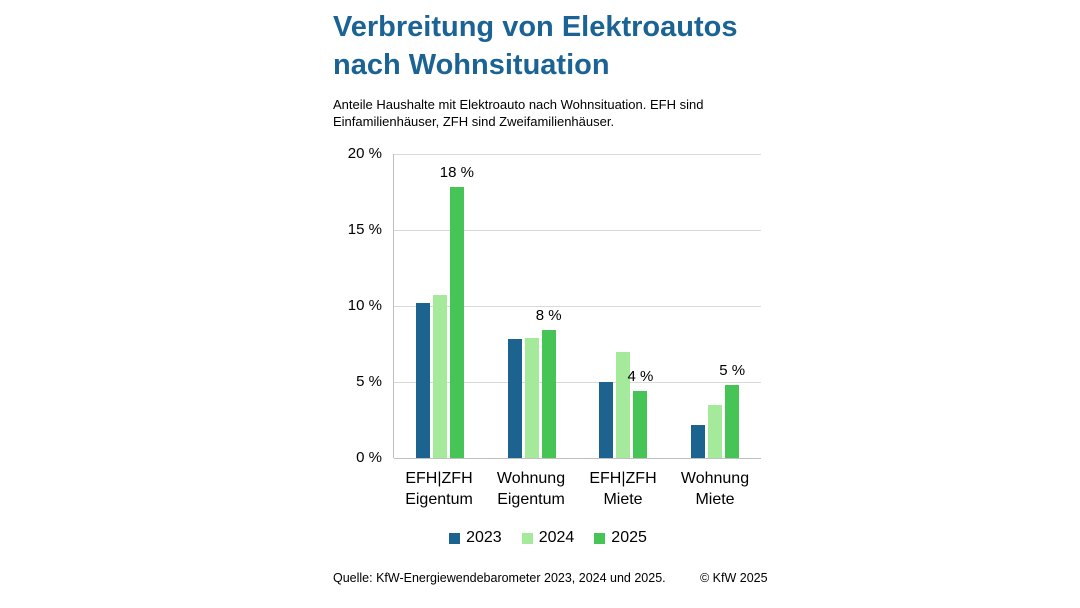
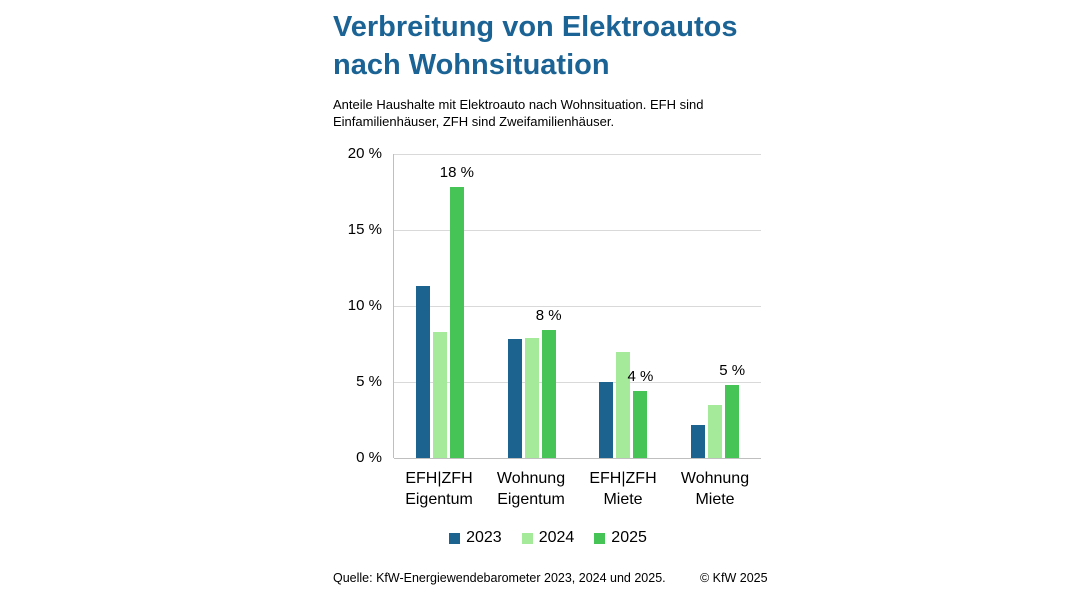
2023/EFH|ZFH Eigentum: 10.2% -> 11.3%
2024/EFH|ZFH Eigentum: 10.7% -> 8.3%
